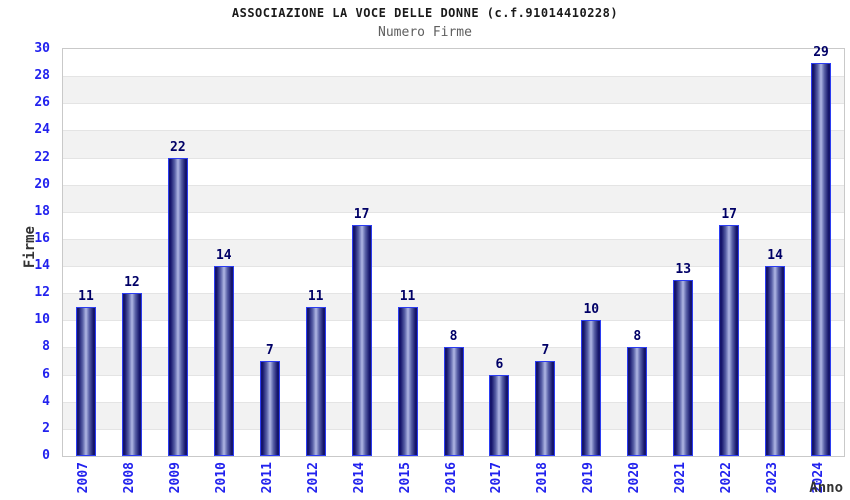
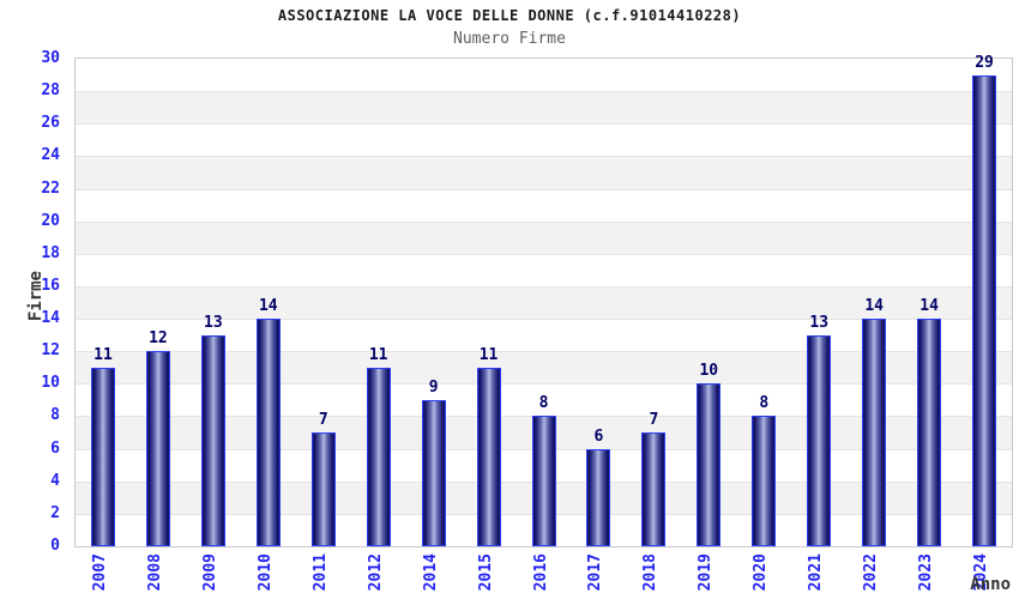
2009: 22 -> 13
2014: 17 -> 9
2022: 17 -> 14
